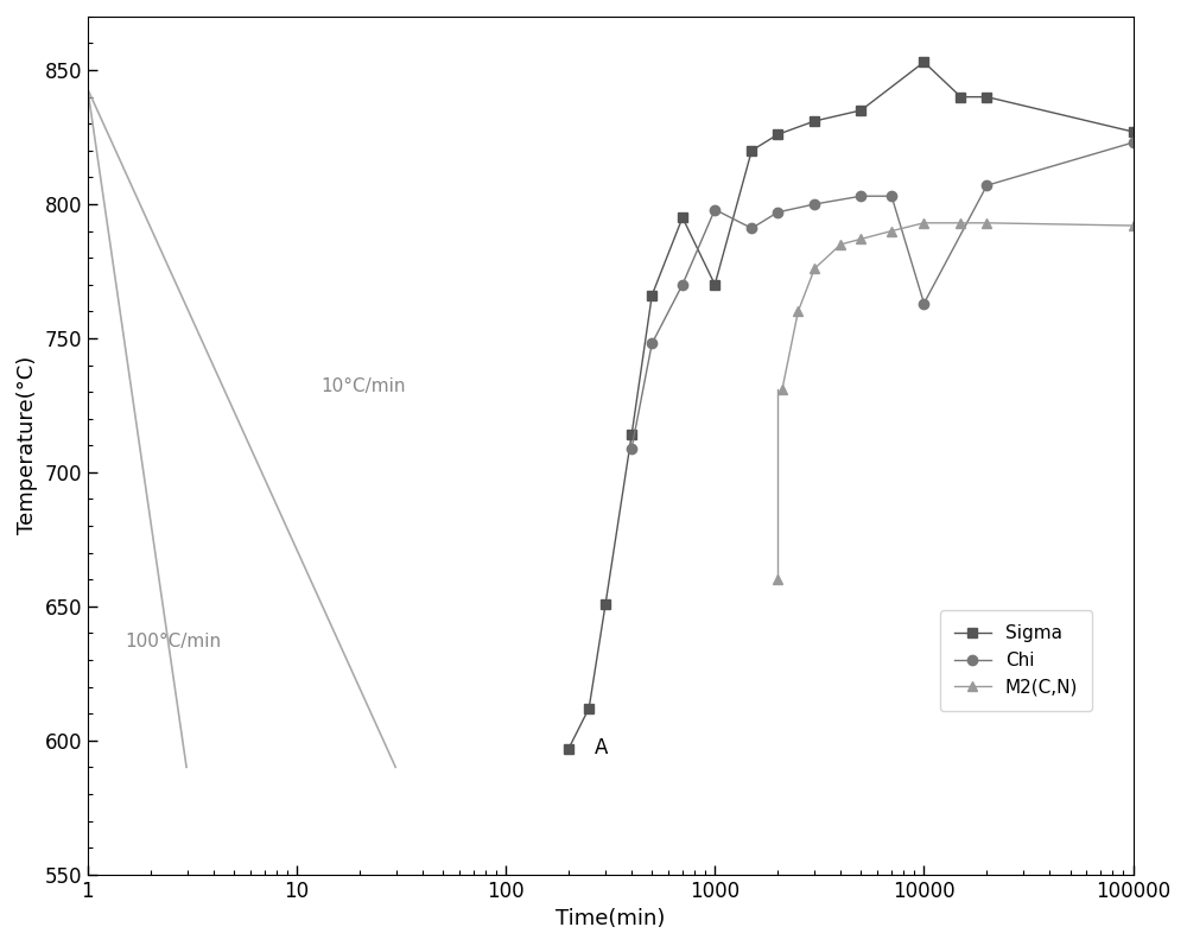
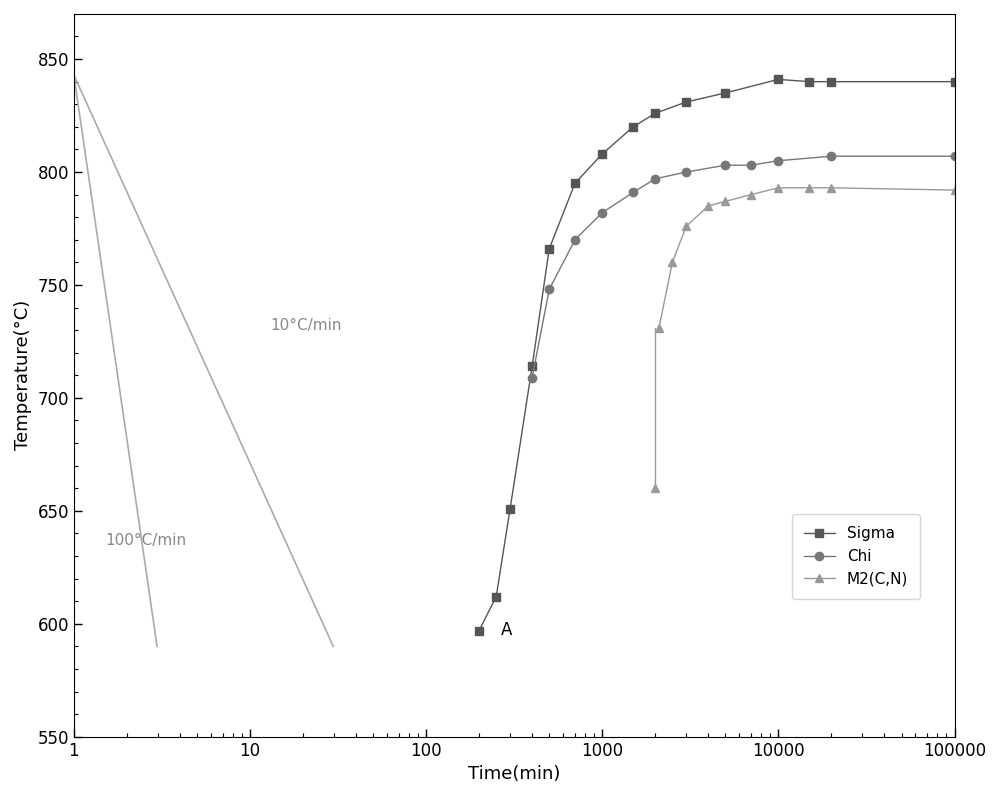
Sigma/1000: 770 -> 808
Chi/1000: 798 -> 782
Sigma/10000: 853 -> 841
Chi/10000: 763 -> 805
Sigma/100000: 827 -> 840
Chi/100000: 823 -> 807
